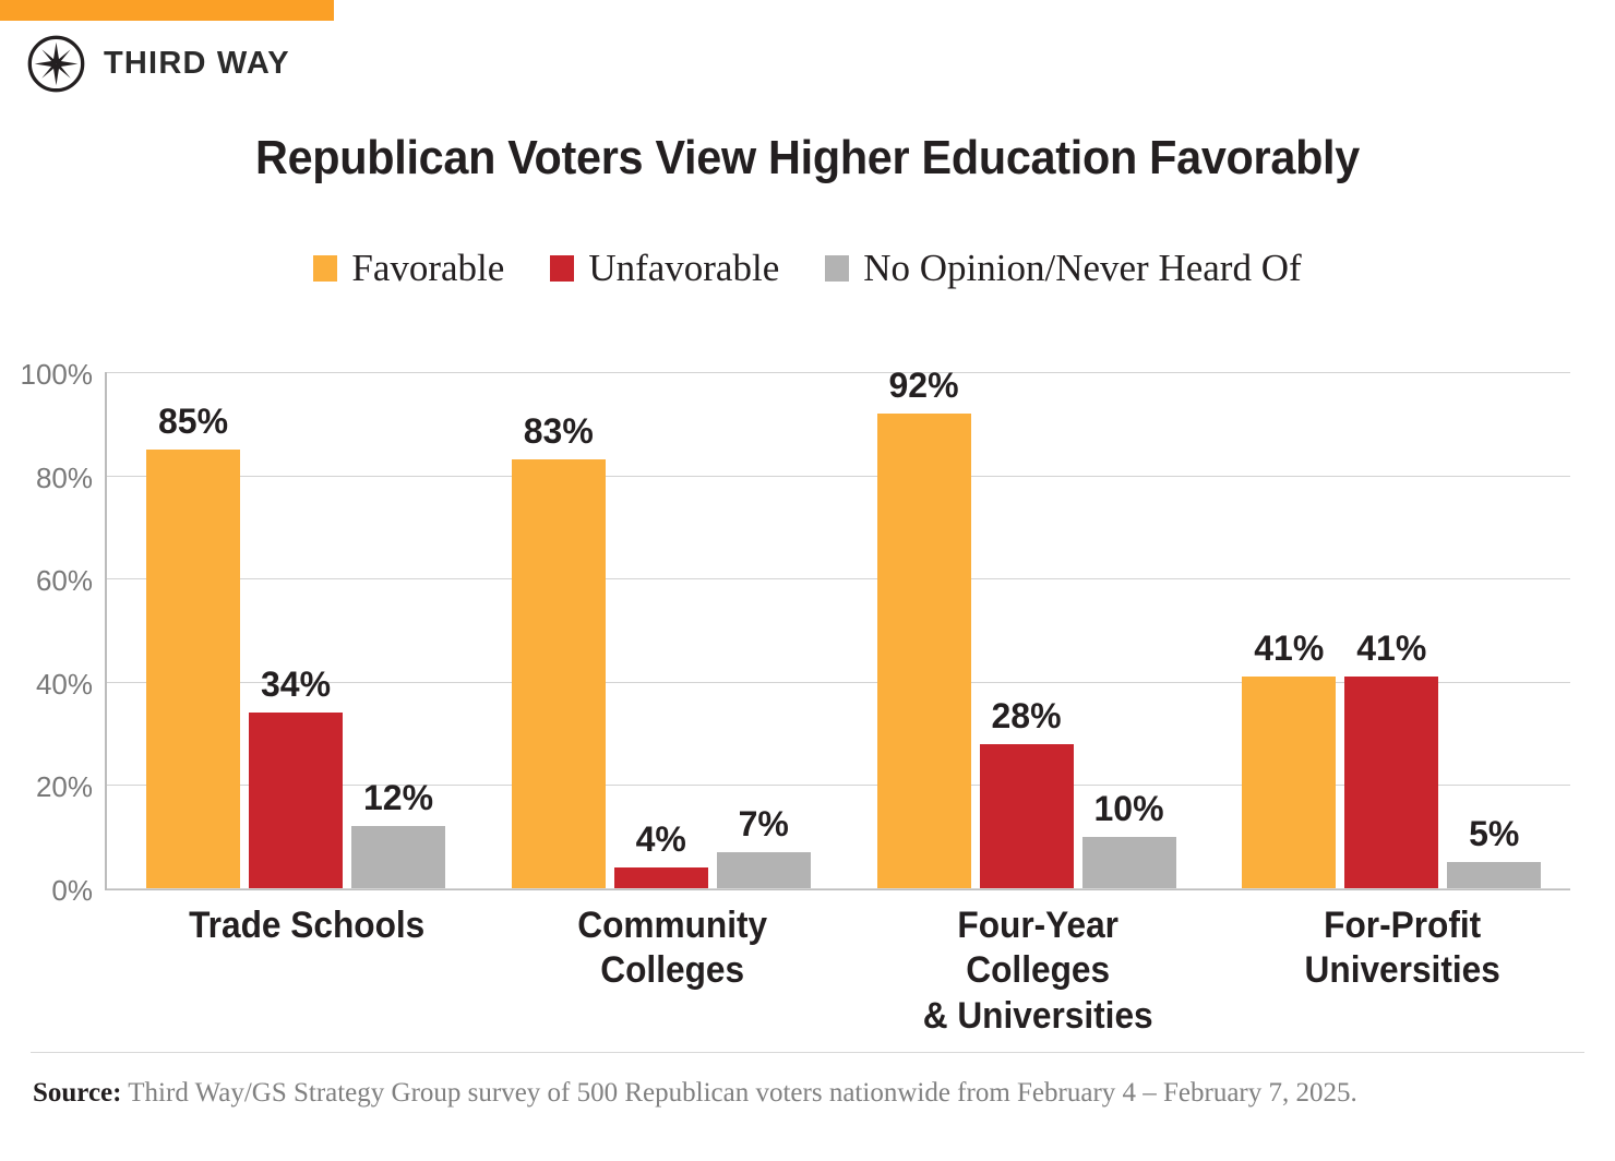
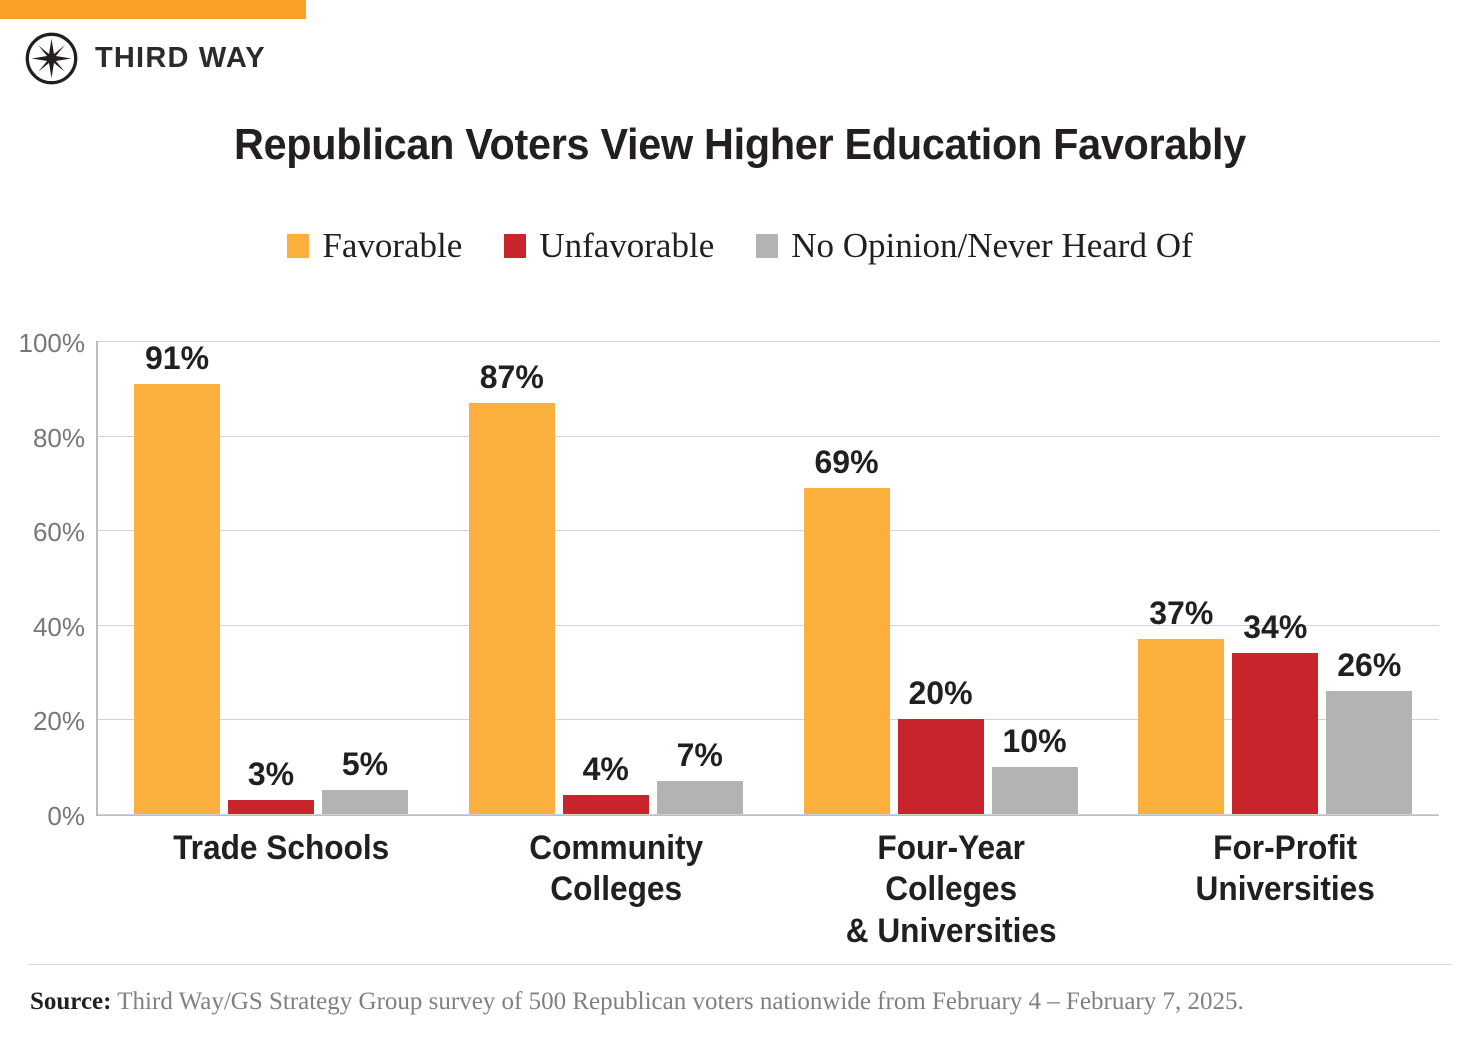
Favorable/Trade Schools: 85% -> 91%
Unfavorable/Trade Schools: 34% -> 3%
No Opinion/Never Heard Of/Trade Schools: 12% -> 5%
Favorable/Community Colleges: 83% -> 87%
Favorable/Four-Year Colleges & Universities: 92% -> 69%
Unfavorable/Four-Year Colleges & Universities: 28% -> 20%
Favorable/For-Profit Universities: 41% -> 37%
Unfavorable/For-Profit Universities: 41% -> 34%
No Opinion/Never Heard Of/For-Profit Universities: 5% -> 26%
